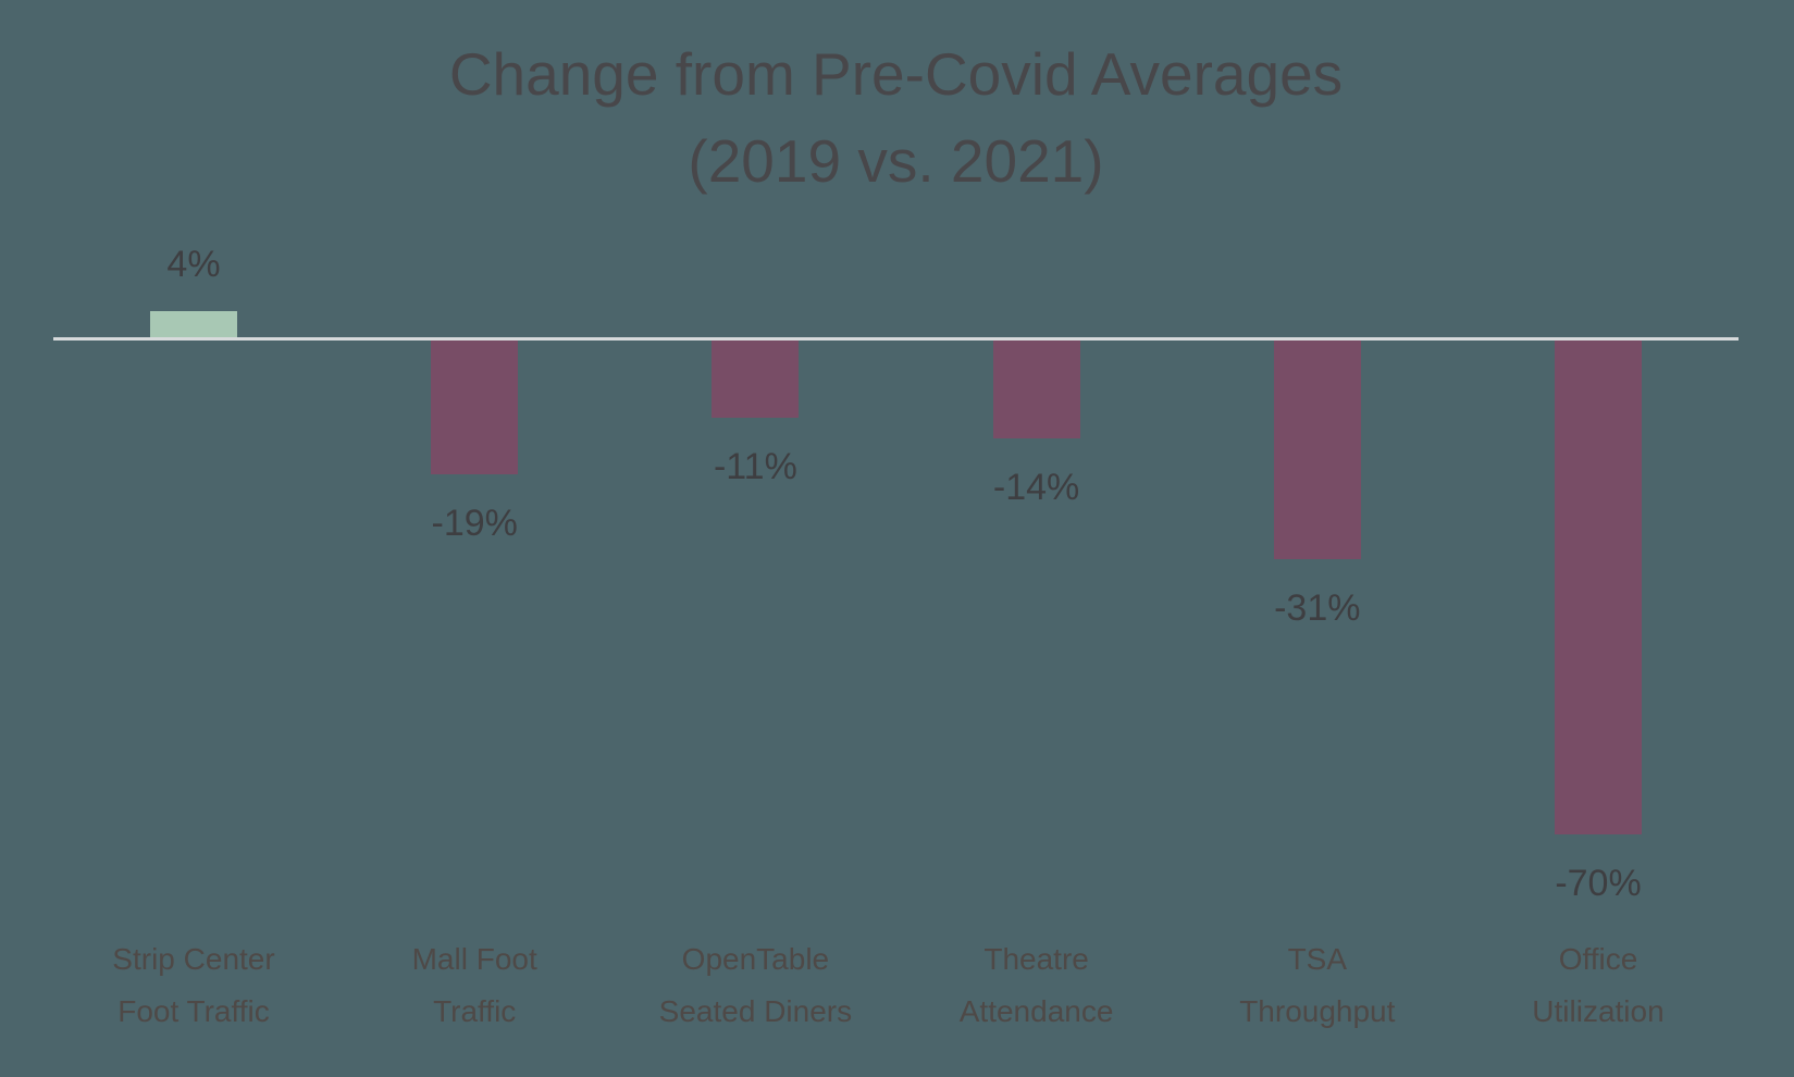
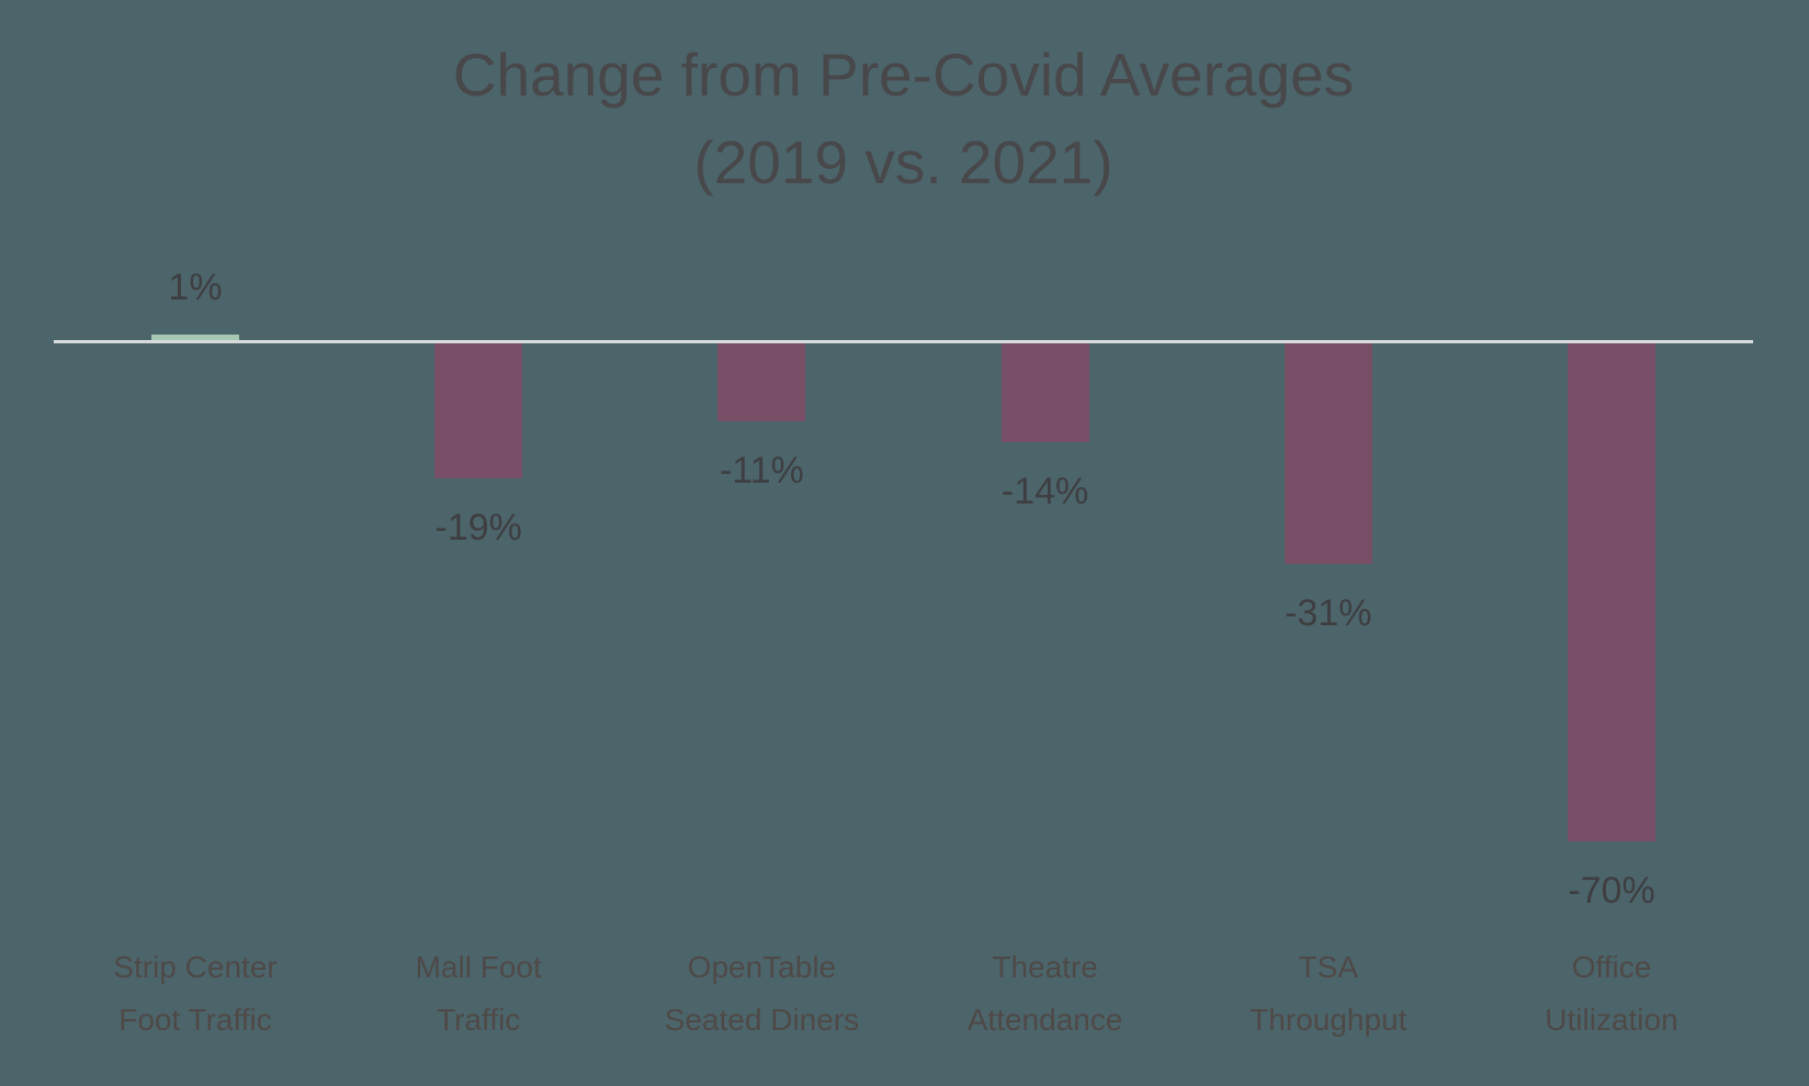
Strip Center Foot Traffic: 4% -> 1%
